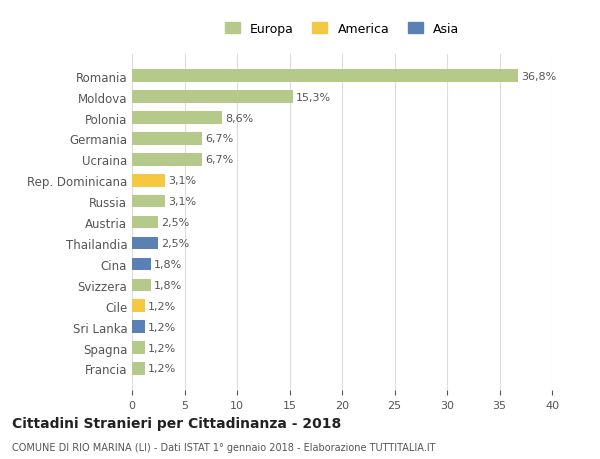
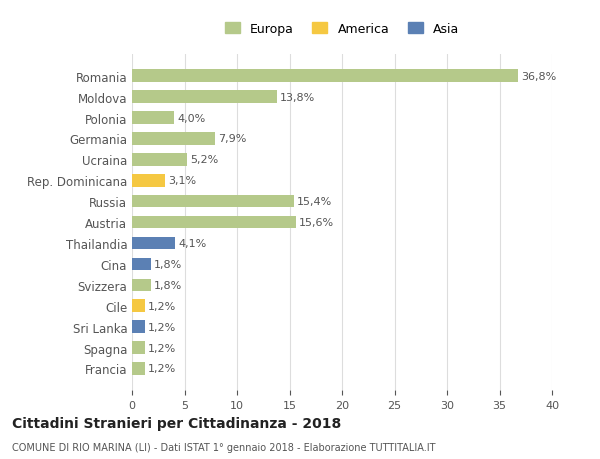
Moldova: 15,3% -> 13,8%
Polonia: 8,6% -> 4,0%
Germania: 6,7% -> 7,9%
Ucraina: 6,7% -> 5,2%
Russia: 3,1% -> 15,4%
Austria: 2,5% -> 15,6%
Thailandia: 2,5% -> 4,1%
